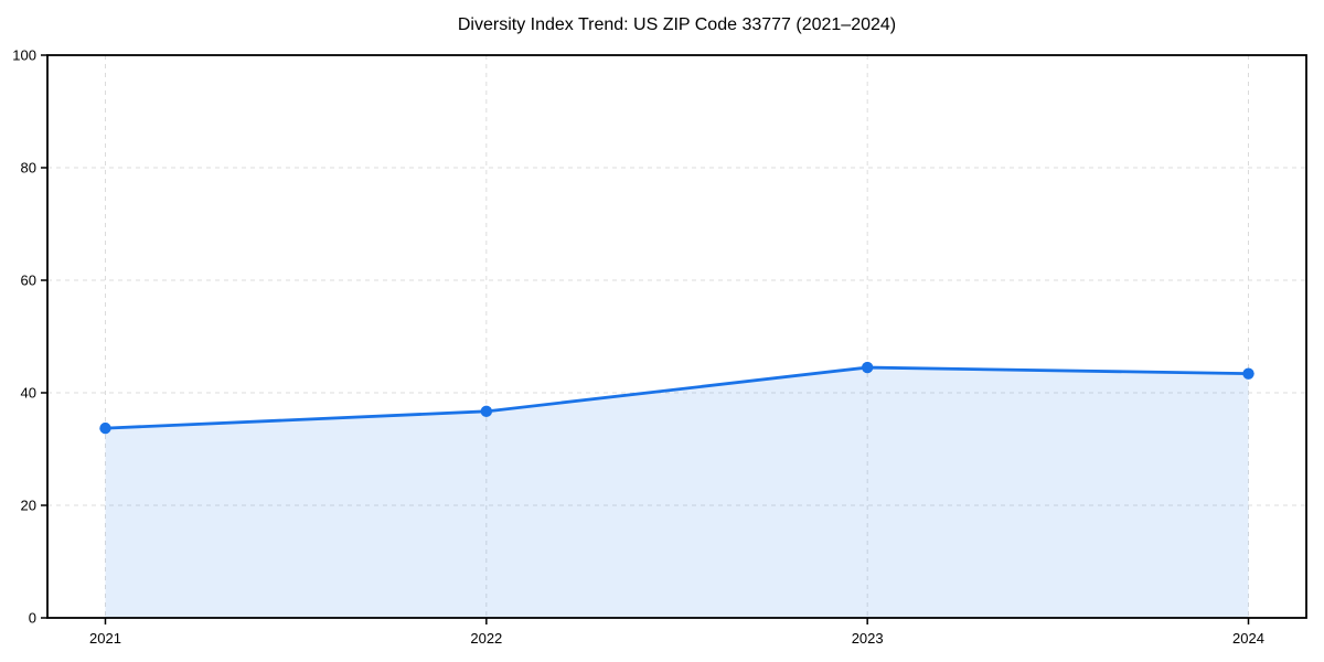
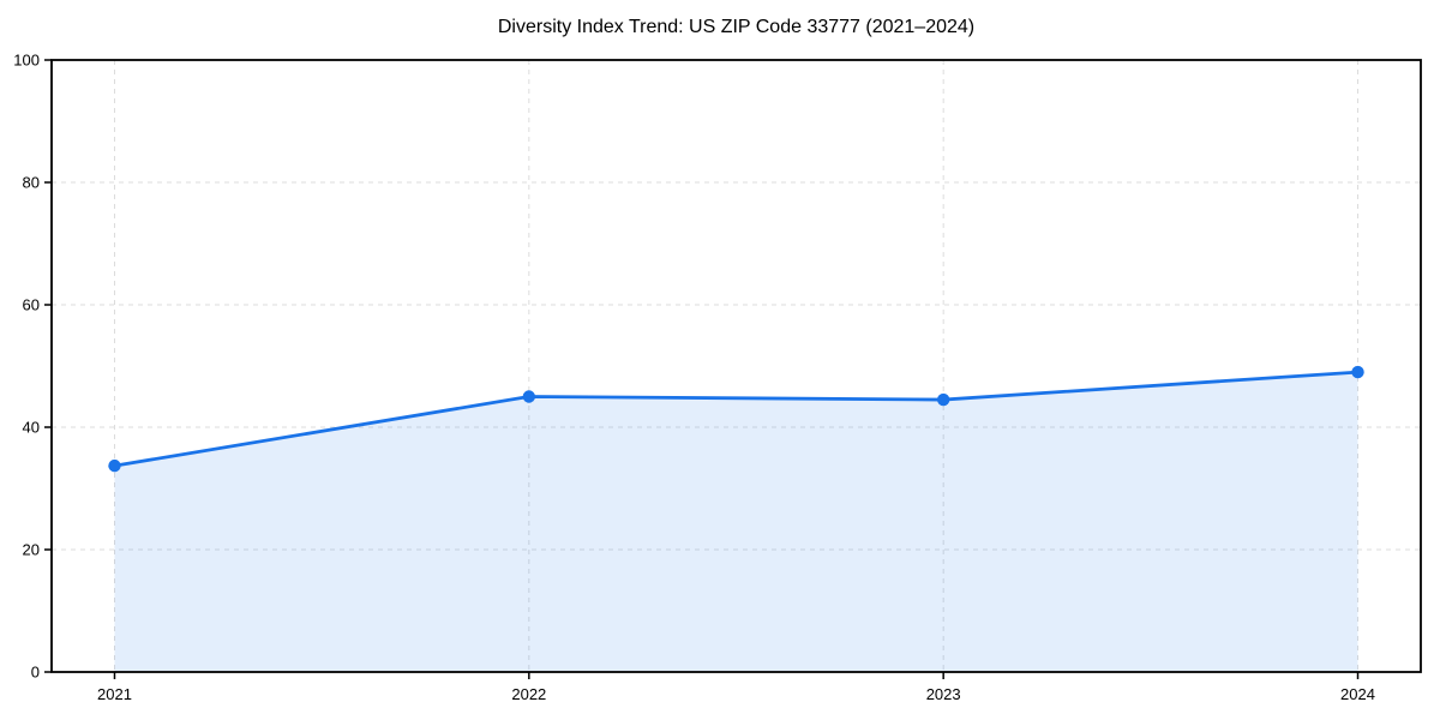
2022: 37 -> 45
2024: 43 -> 49
